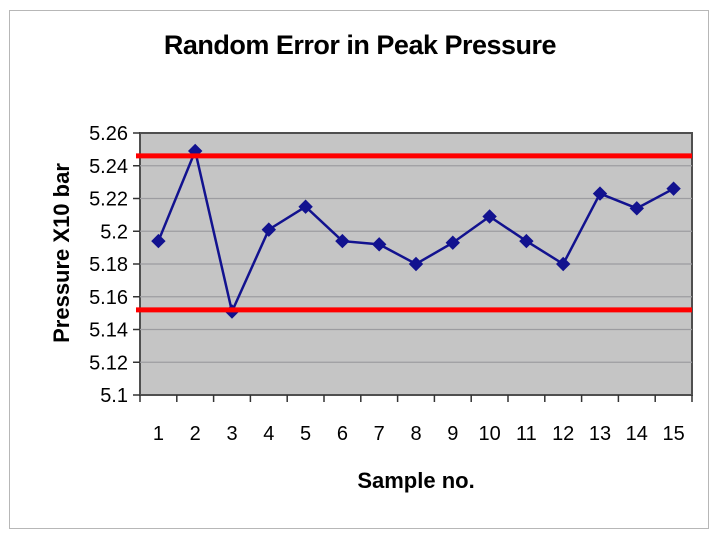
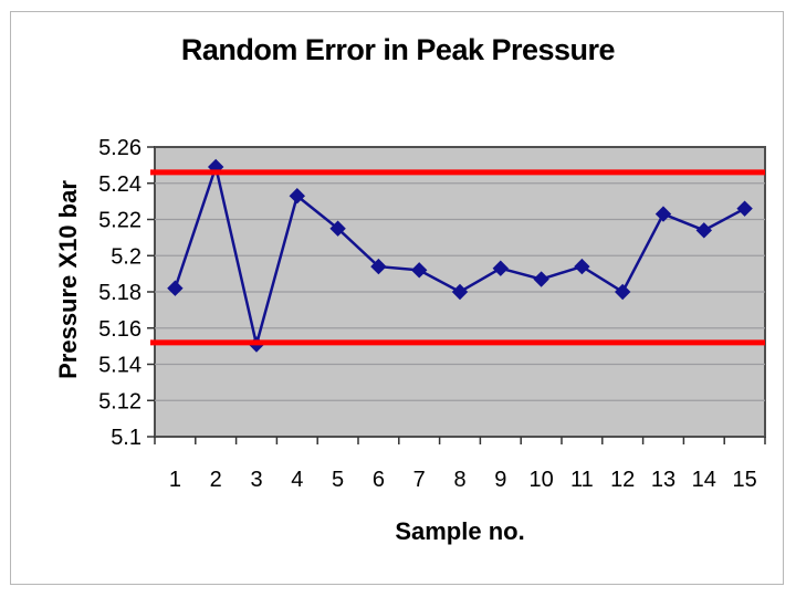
1: 5.194 -> 5.182
4: 5.201 -> 5.233
10: 5.209 -> 5.187
